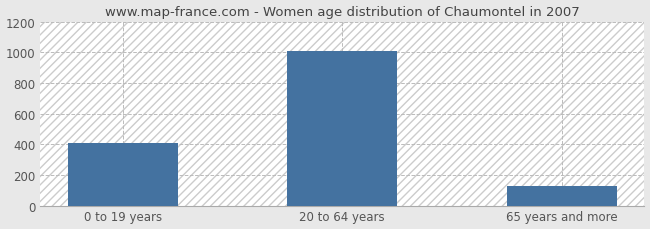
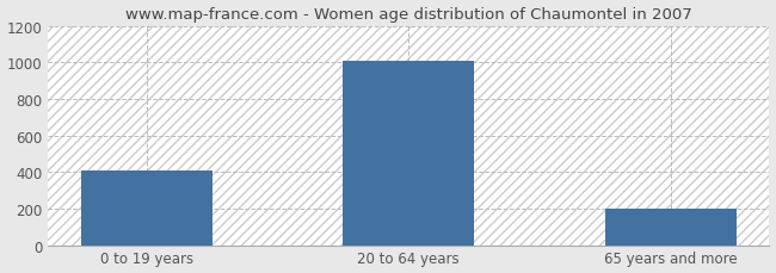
65 years and more: 130 -> 200
